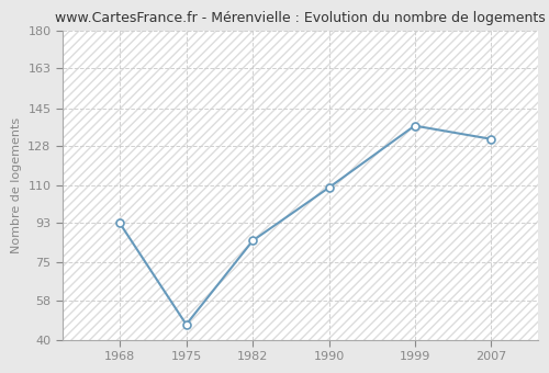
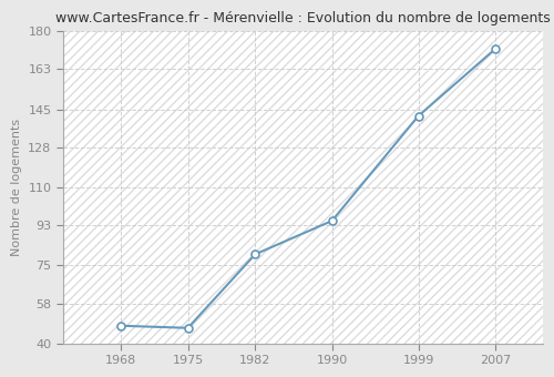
1968: 93 -> 48
1982: 85 -> 80
1990: 109 -> 95
1999: 137 -> 142
2007: 131 -> 172
